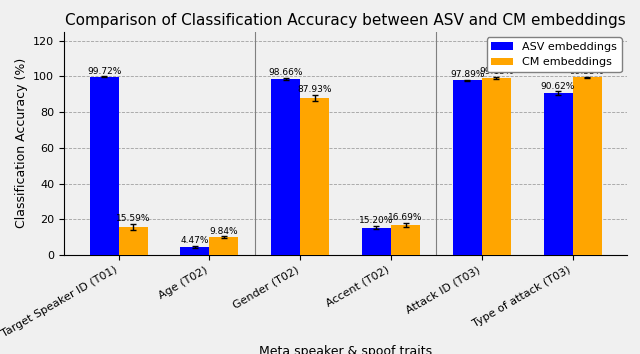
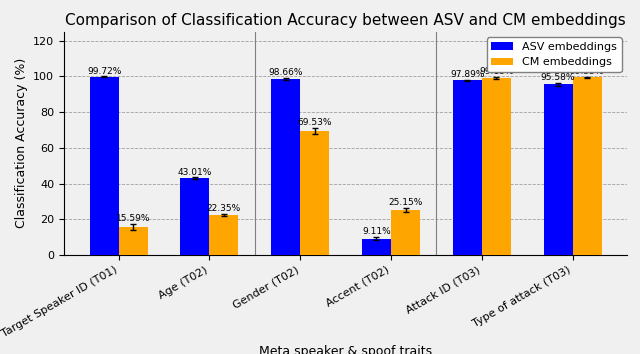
ASV embeddings/Age (T02): 4.47% -> 43.01%
CM embeddings/Age (T02): 9.84% -> 22.35%
CM embeddings/Gender (T02): 87.93% -> 69.53%
ASV embeddings/Accent (T02): 15.20% -> 9.11%
CM embeddings/Accent (T02): 16.69% -> 25.15%
ASV embeddings/Type of attack (T03): 90.62% -> 95.58%
